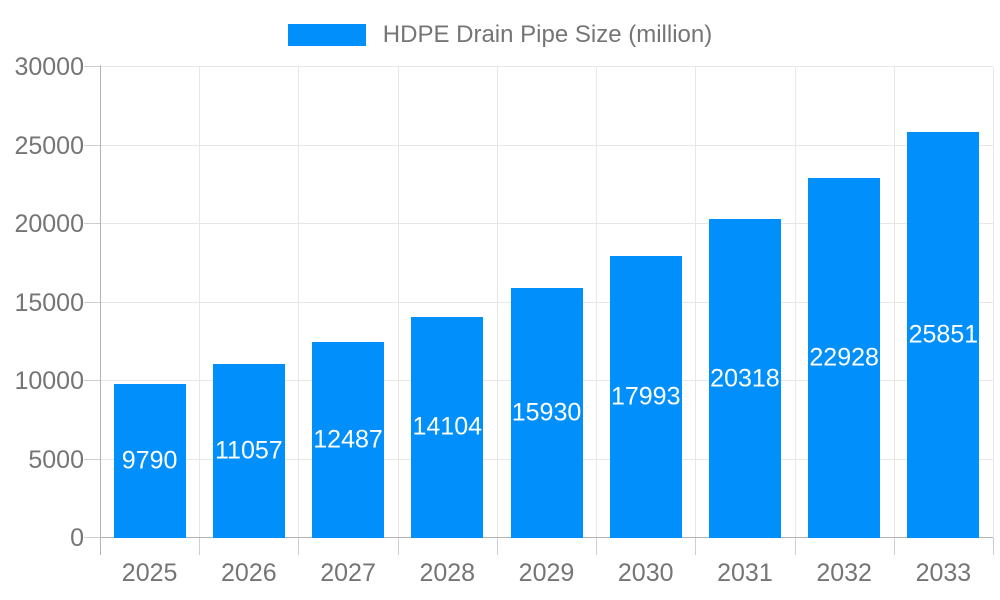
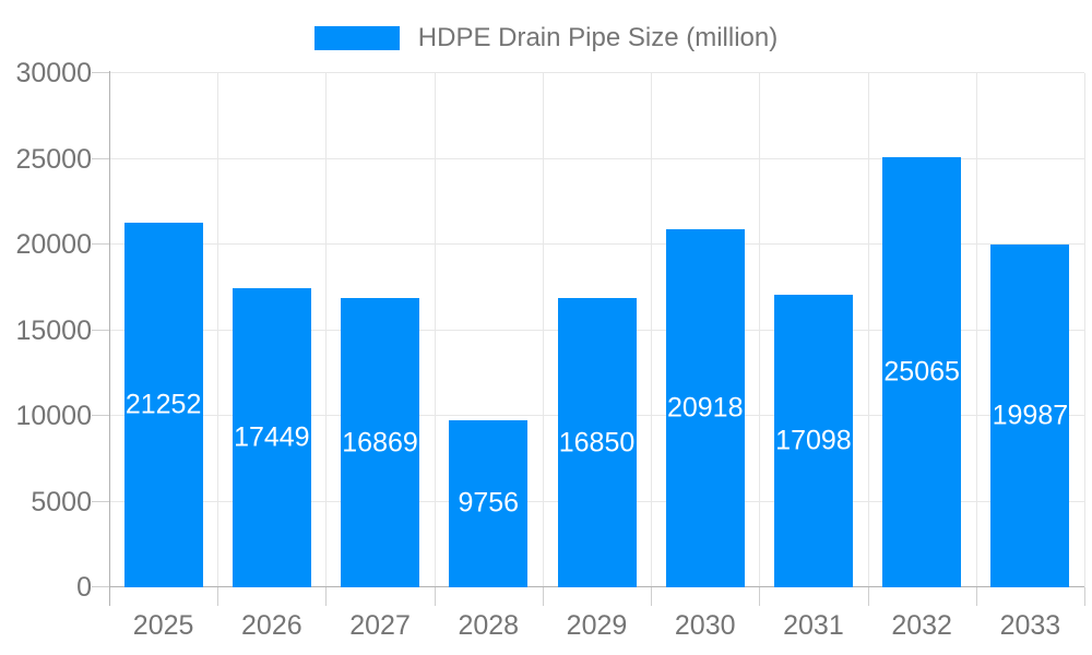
2025: 9790 -> 21252
2026: 11057 -> 17449
2027: 12487 -> 16869
2028: 14104 -> 9756
2029: 15930 -> 16850
2030: 17993 -> 20918
2031: 20318 -> 17098
2032: 22928 -> 25065
2033: 25851 -> 19987
